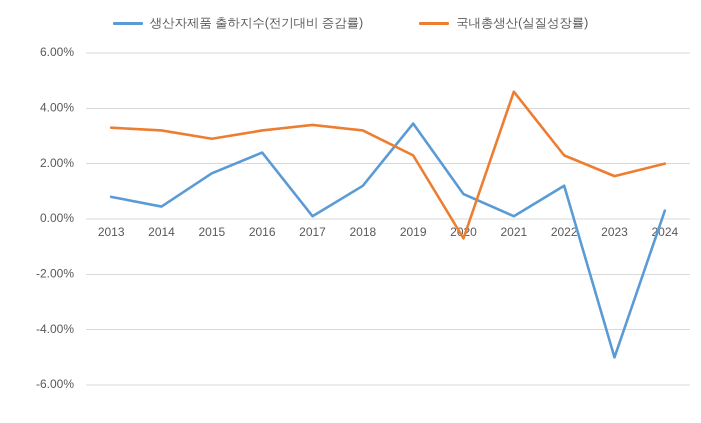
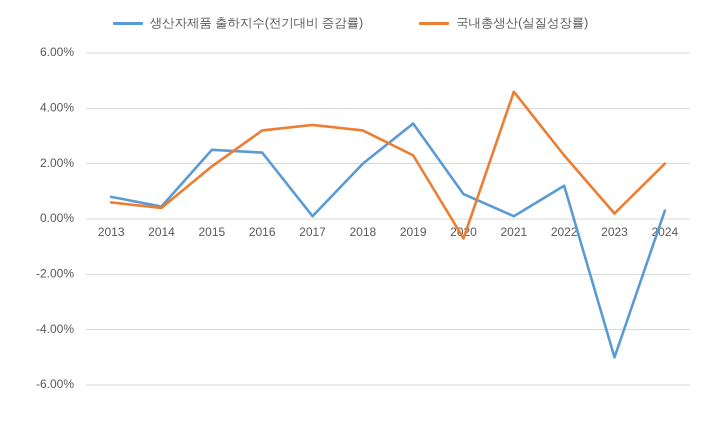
국내총생산(실질성장률)/2013: 3.3% -> 0.6%
국내총생산(실질성장률)/2014: 3.2% -> 0.4%
생산자제품 출하지수(전기대비 증감률)/2015: 1.6% -> 2.5%
국내총생산(실질성장률)/2015: 2.9% -> 1.9%
생산자제품 출하지수(전기대비 증감률)/2018: 1.2% -> 2.0%
국내총생산(실질성장률)/2023: 1.6% -> 0.2%
